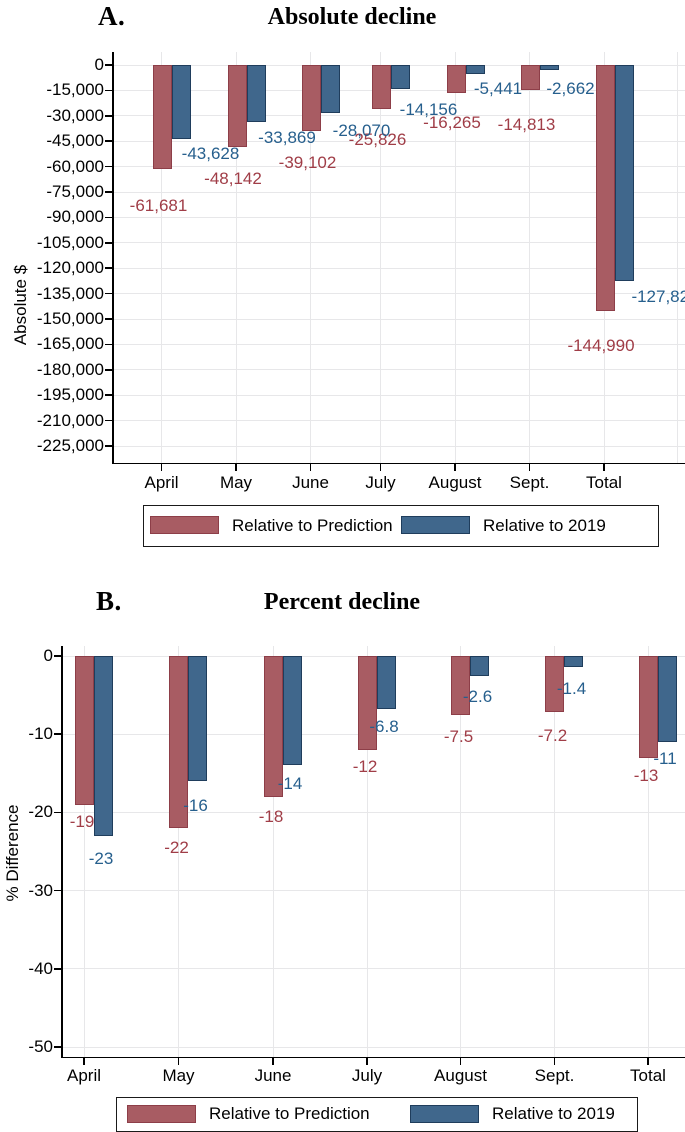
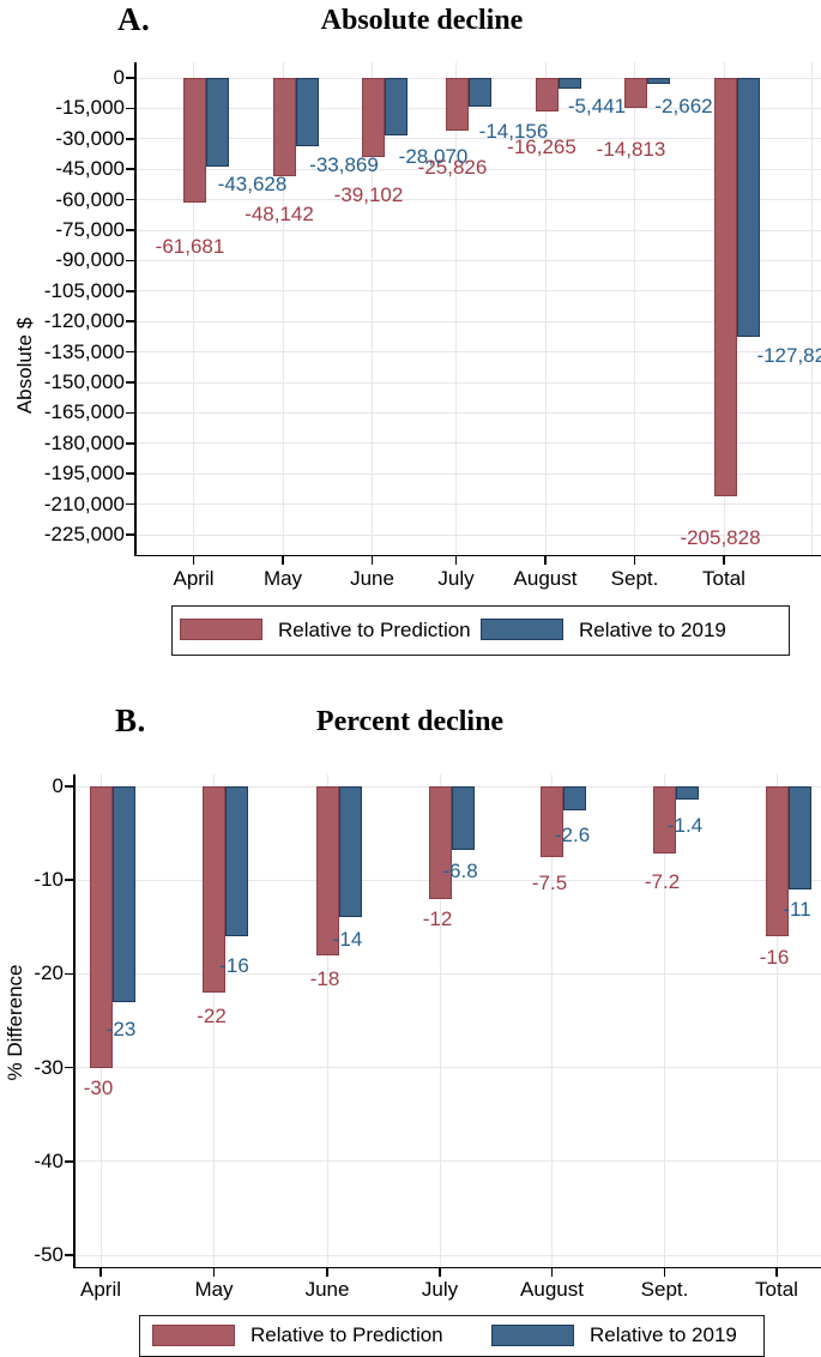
Absolute decline/Relative to Prediction/Total: -144,990 -> -205,828
Percent decline/Relative to Prediction/April: -19 -> -30
Percent decline/Relative to Prediction/Total: -13 -> -16
